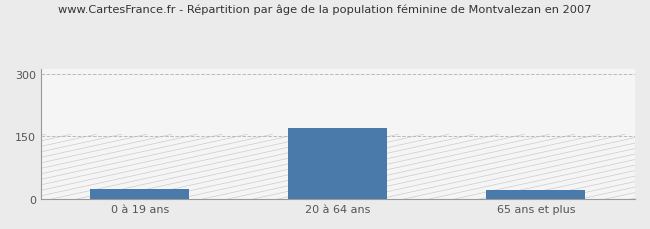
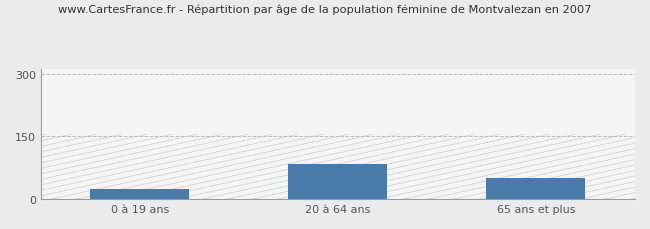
20 à 64 ans: 170 -> 85
65 ans et plus: 22 -> 50
